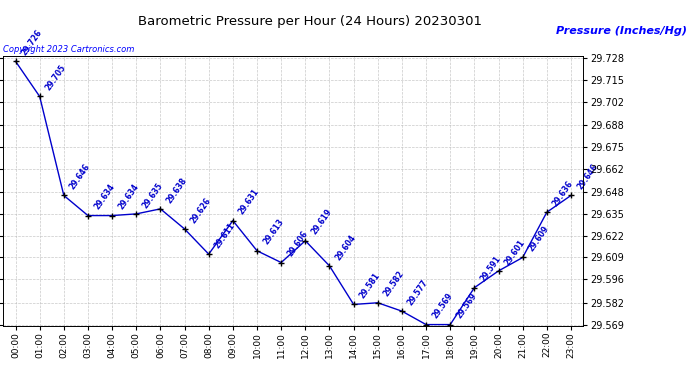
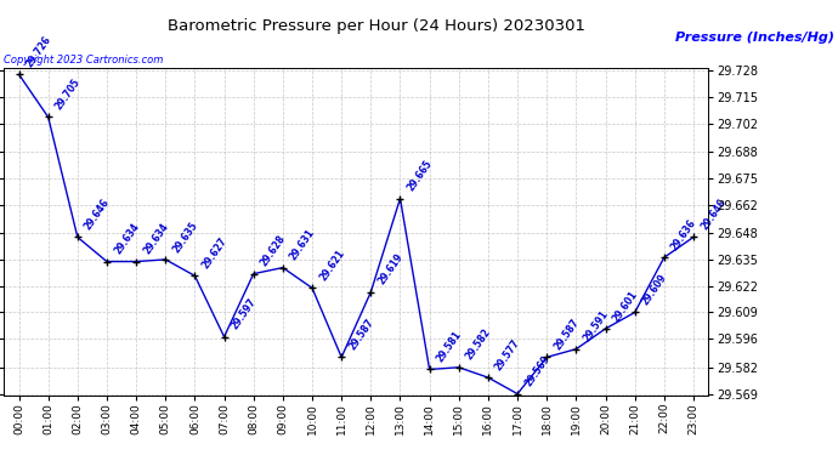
06:00: 29.638 -> 29.627
07:00: 29.626 -> 29.597
08:00: 29.611 -> 29.628
10:00: 29.613 -> 29.621
11:00: 29.606 -> 29.587
13:00: 29.604 -> 29.665
18:00: 29.569 -> 29.587
